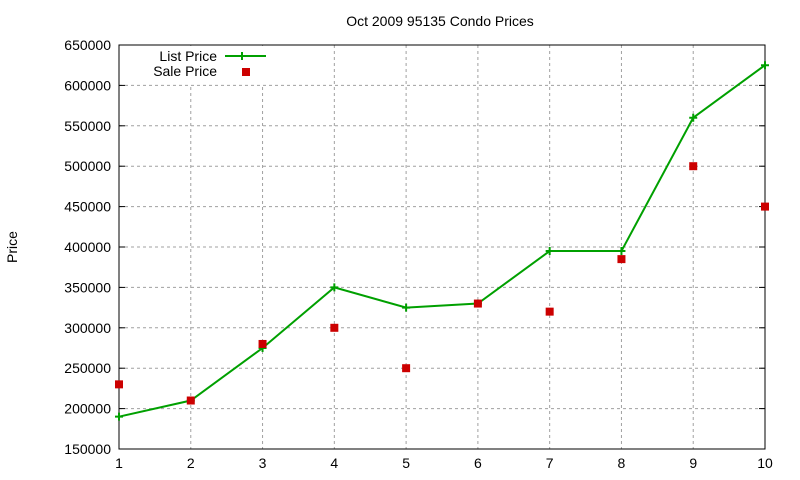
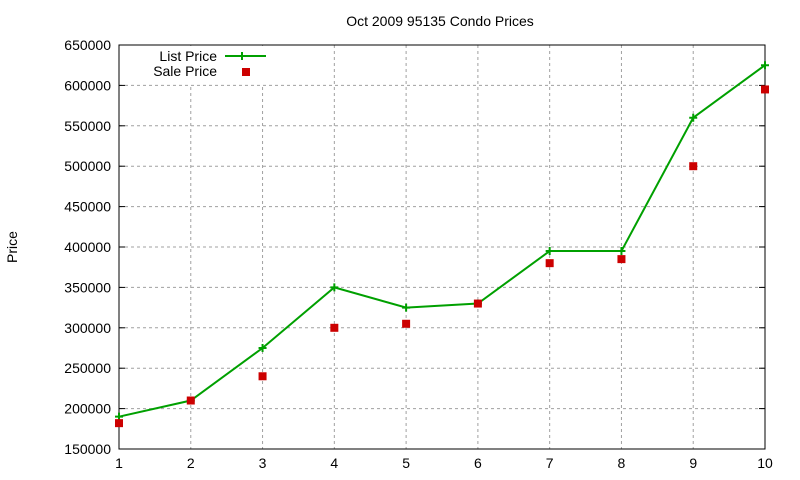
Sale Price/1: 230000 -> 180000
Sale Price/3: 280000 -> 240000
Sale Price/5: 250000 -> 300000
Sale Price/7: 320000 -> 380000
Sale Price/10: 450000 -> 600000
